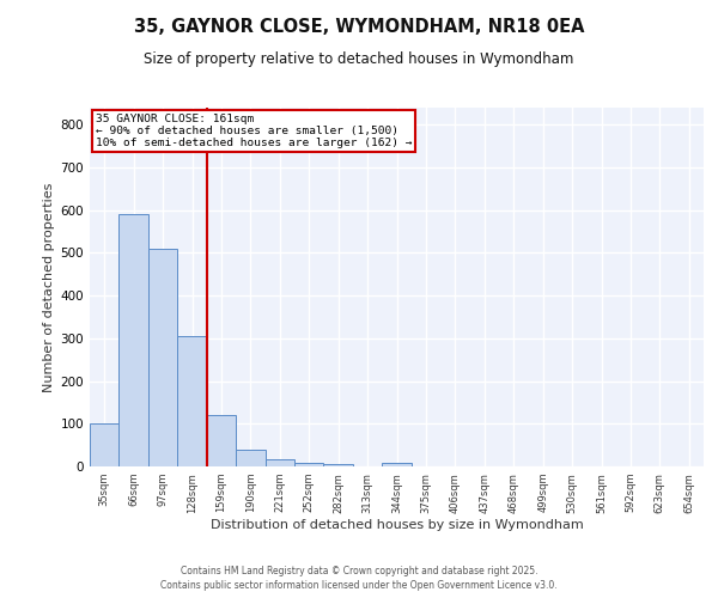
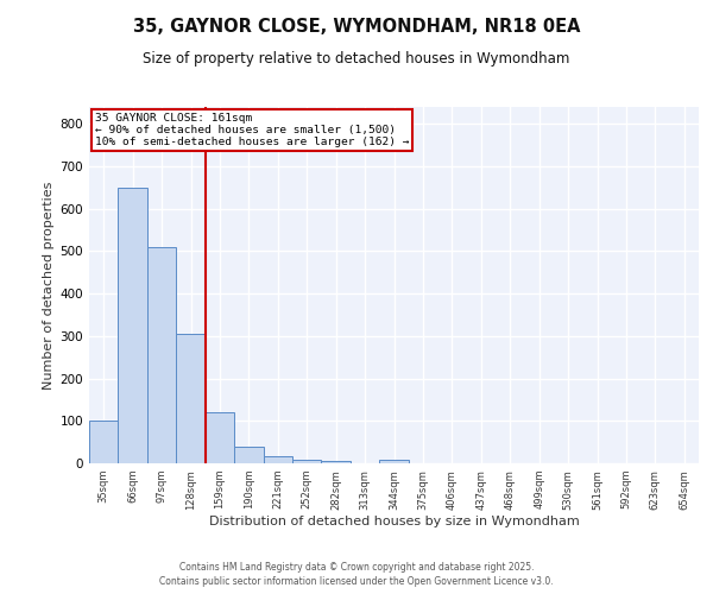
66sqm: 590 -> 650
